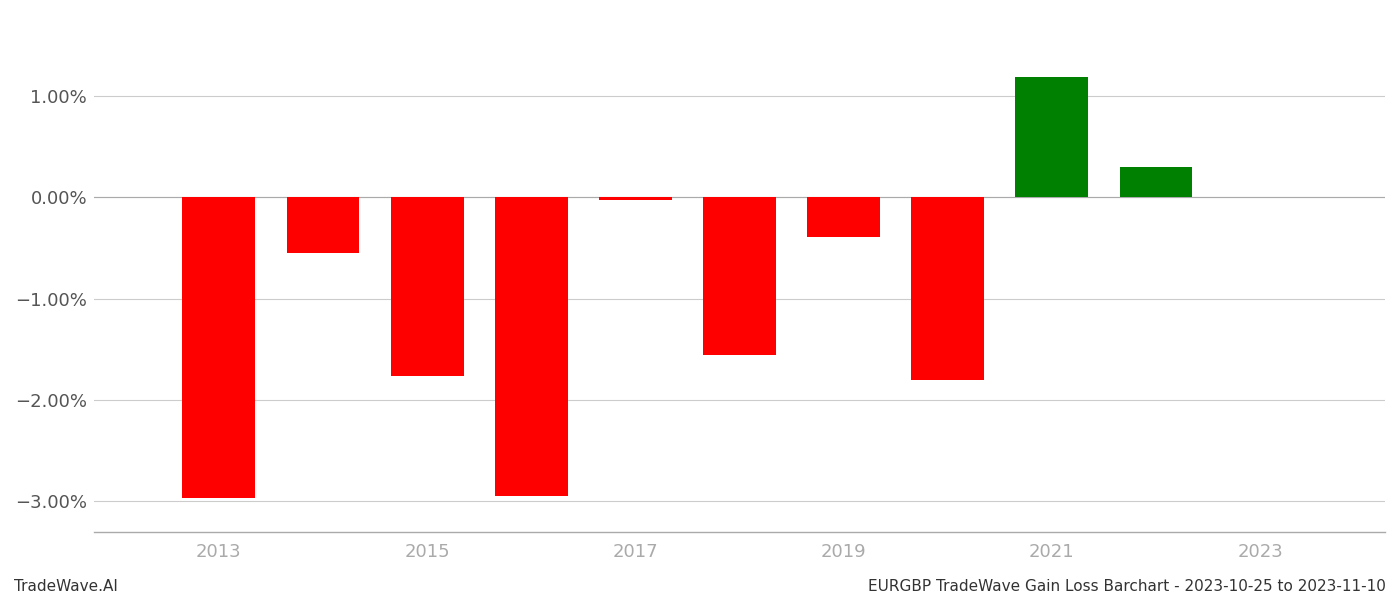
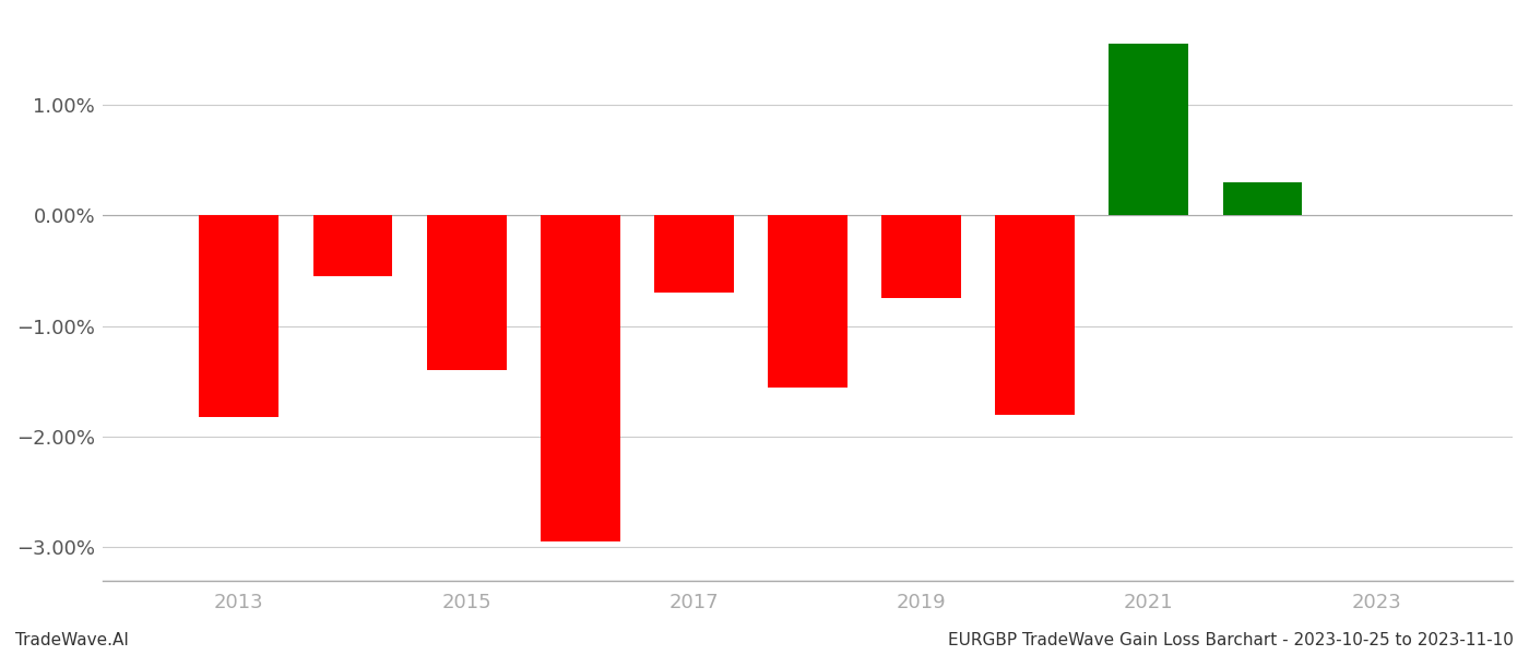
2013: -2.97% -> -1.82%
2015: -1.76% -> -1.40%
2017: -0.03% -> -0.70%
2019: -0.39% -> -0.75%
2021: 1.19% -> 1.55%
